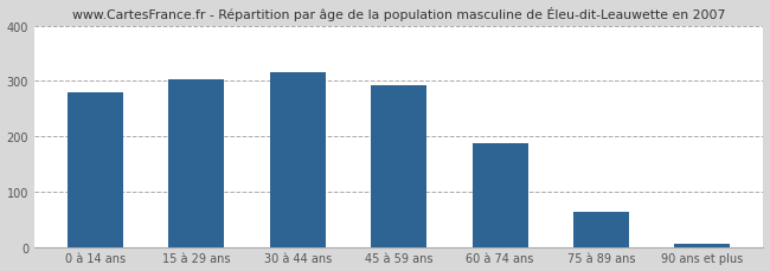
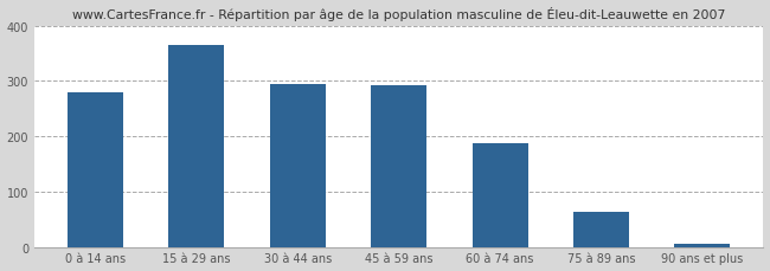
15 à 29 ans: 302 -> 365
30 à 44 ans: 315 -> 295
